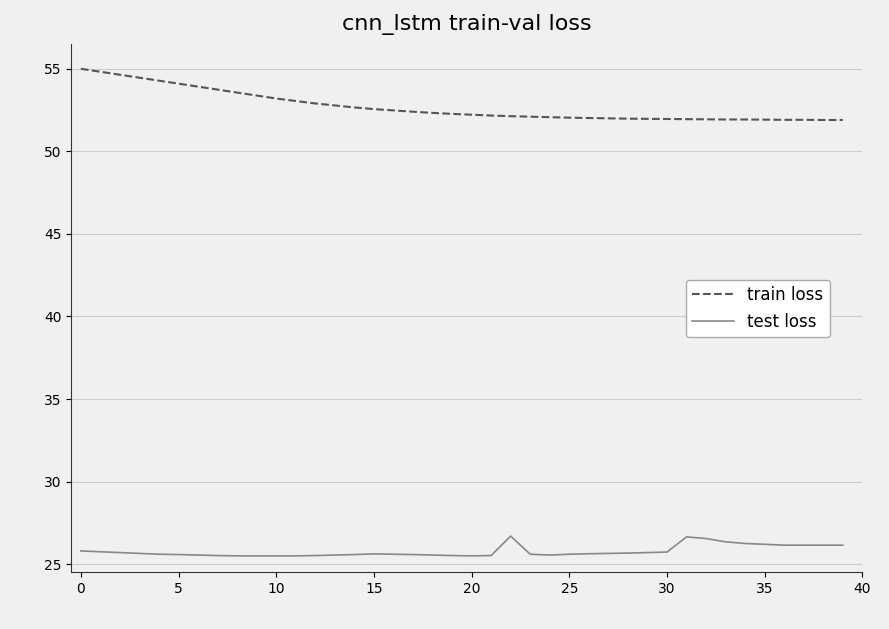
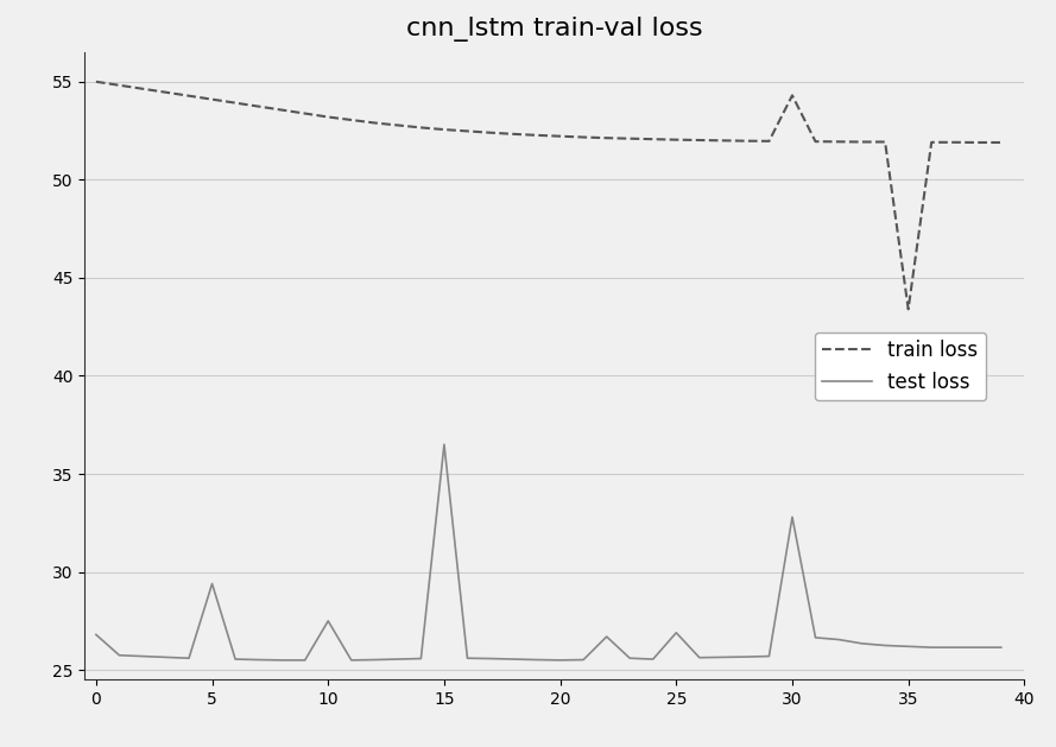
test loss/0: 25.8 -> 26.8
test loss/5: 25.6 -> 29.4
test loss/10: 25.5 -> 27.5
test loss/15: 25.6 -> 36.5
test loss/25: 25.6 -> 26.9
train loss/30: 52.0 -> 54.3
test loss/30: 25.7 -> 32.8
train loss/35: 51.9 -> 43.4
